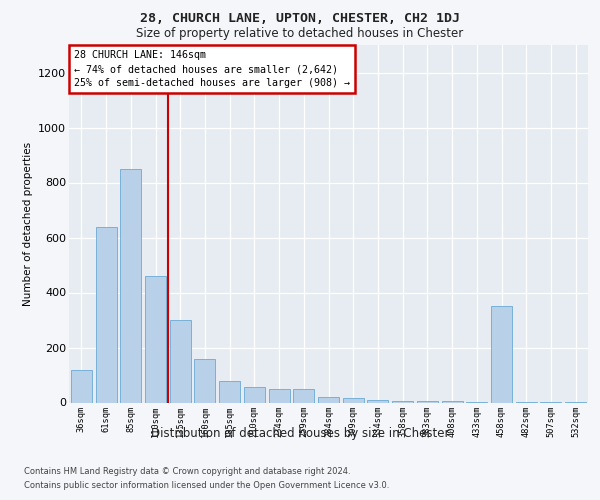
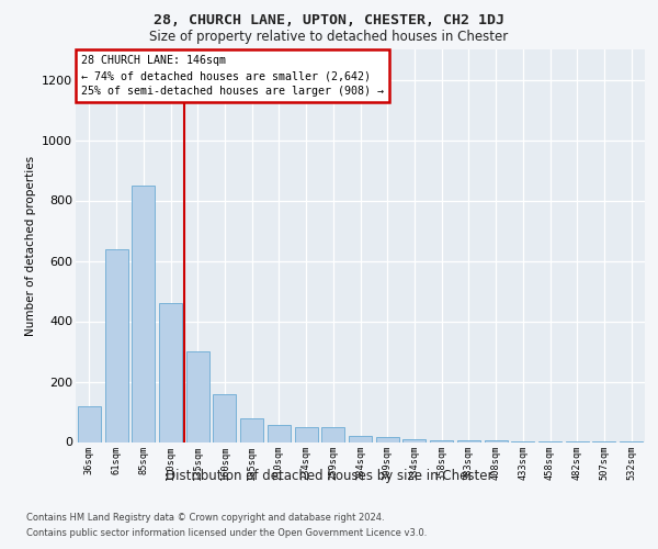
458sqm: 350 -> 3
